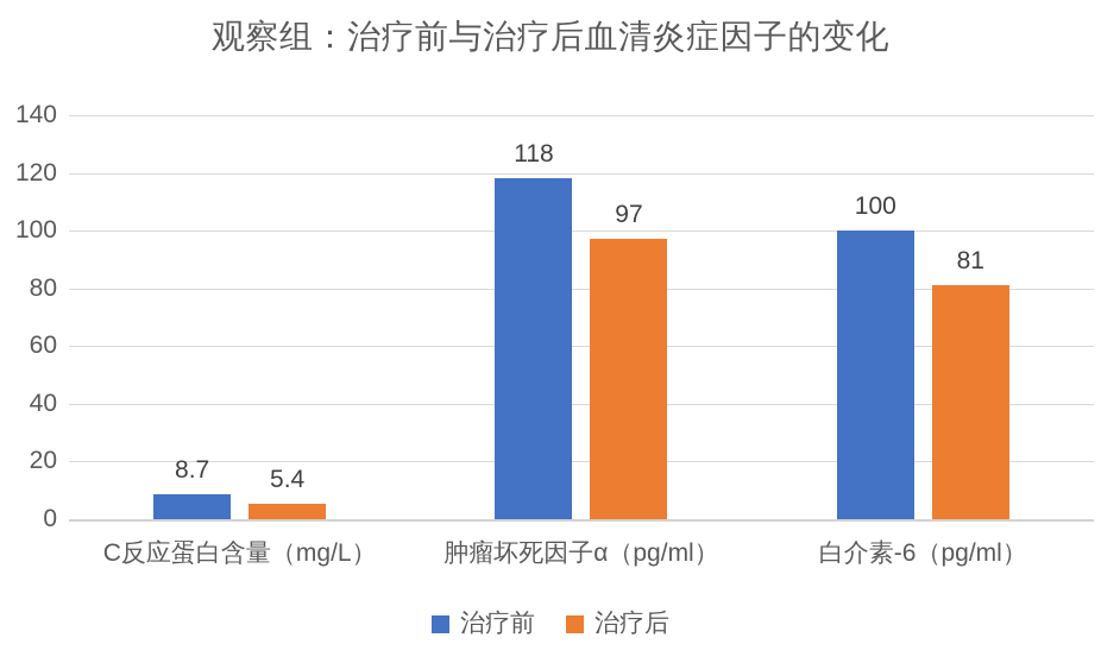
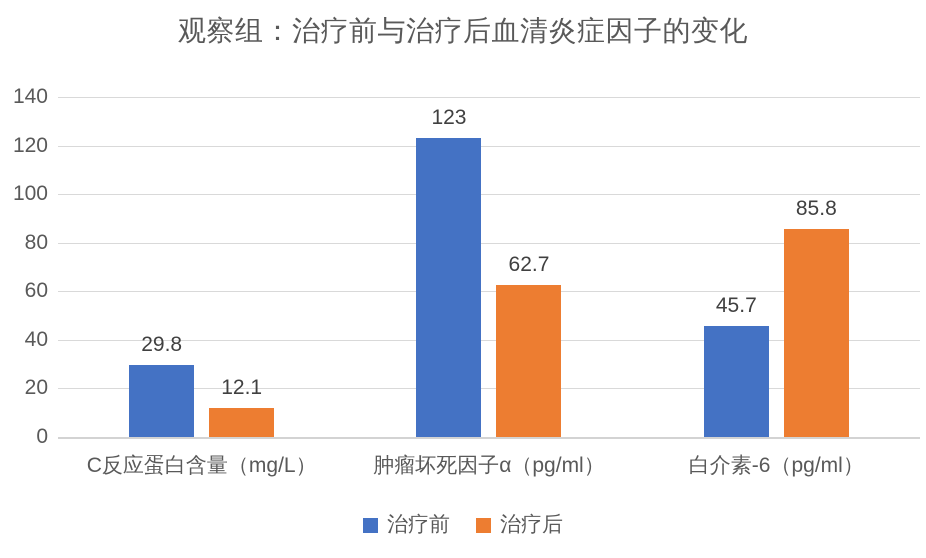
治疗前/C反应蛋白含量（mg/L）: 8.7 -> 29.8
治疗后/C反应蛋白含量（mg/L）: 5.4 -> 12.1
治疗前/肿瘤坏死因子α（pg/ml）: 118 -> 123
治疗后/肿瘤坏死因子α（pg/ml）: 97 -> 62.7
治疗前/白介素-6（pg/ml）: 100 -> 45.7
治疗后/白介素-6（pg/ml）: 81 -> 85.8
